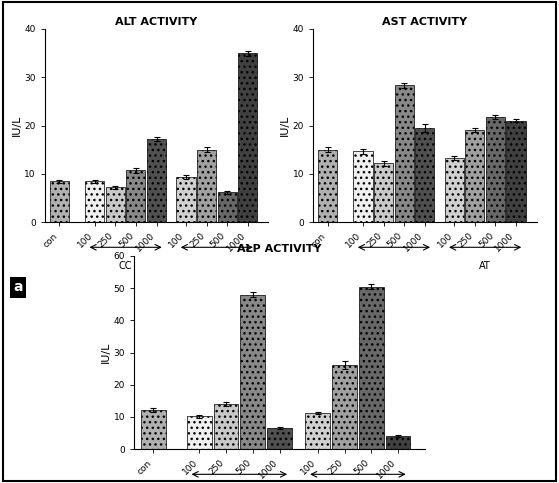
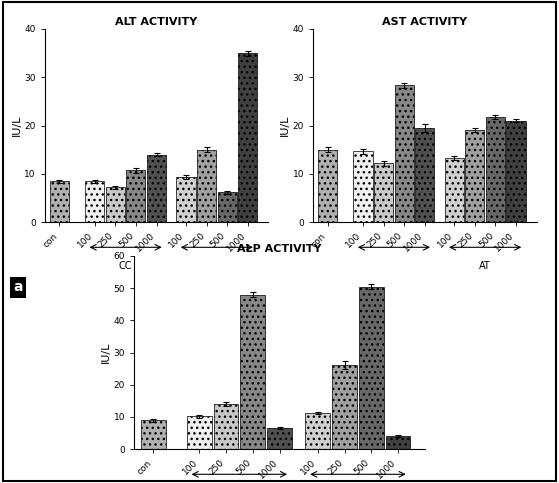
ALT ACTIVITY/1000: 17.2 -> 14.0
ALP ACTIVITY/con: 12.2 -> 9.0
